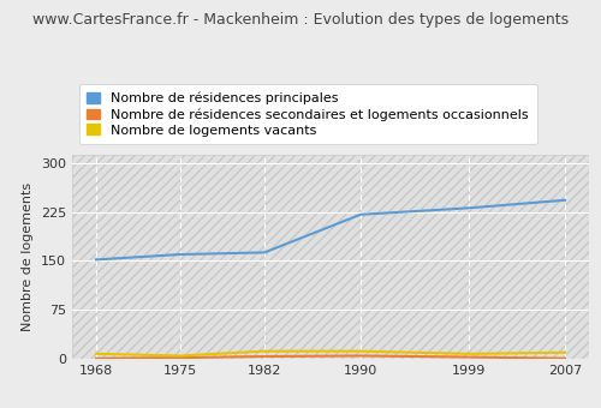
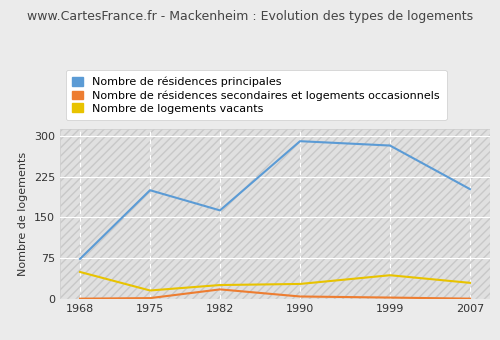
Nombre de résidences principales/1968: 152 -> 74
Nombre de logements vacants/1968: 8 -> 50
Nombre de résidences principales/1975: 160 -> 200
Nombre de logements vacants/1975: 5 -> 16
Nombre de résidences secondaires et logements occasionnels/1982: 4 -> 18
Nombre de logements vacants/1982: 12 -> 26
Nombre de résidences principales/1990: 221 -> 290
Nombre de logements vacants/1990: 12 -> 28
Nombre de résidences principales/1999: 231 -> 282
Nombre de logements vacants/1999: 8 -> 44
Nombre de résidences principales/2007: 243 -> 202
Nombre de logements vacants/2007: 10 -> 30
